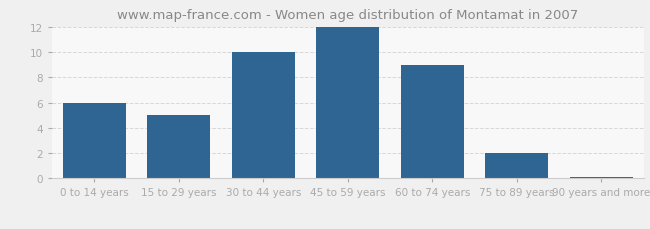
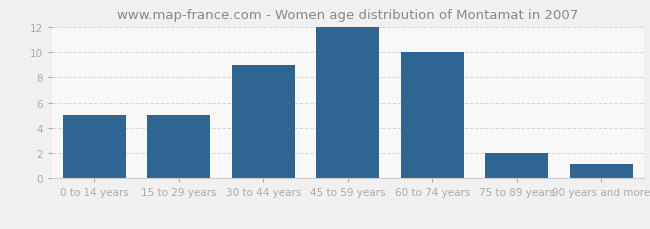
0 to 14 years: 6.0 -> 5.0
30 to 44 years: 10.0 -> 9.0
60 to 74 years: 9.0 -> 10.0
90 years and more: 0.1 -> 1.1
